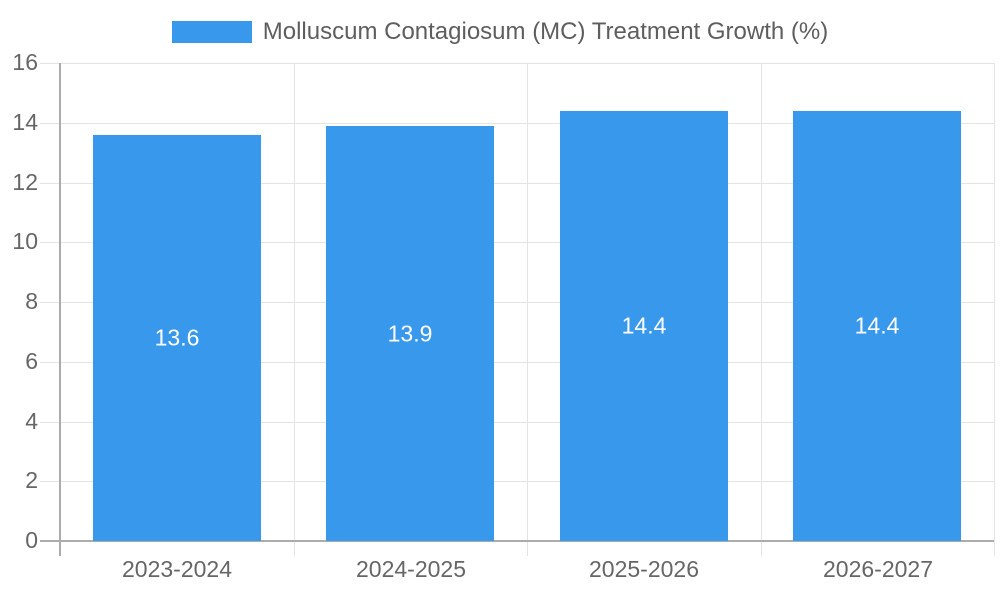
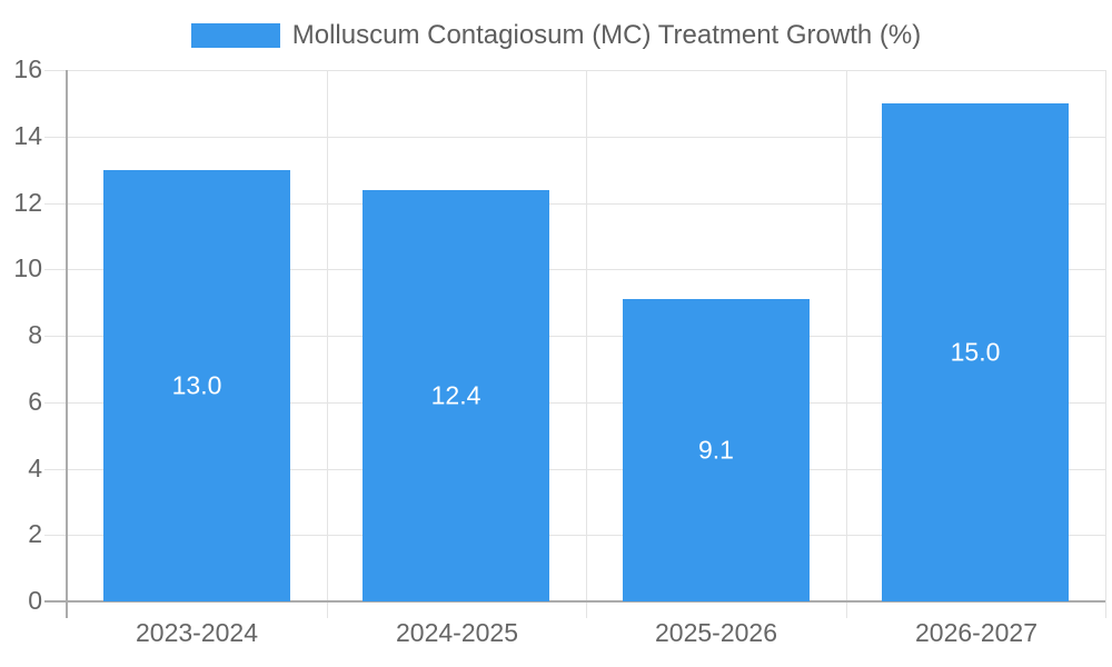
2023-2024: 13.6 -> 13.0
2024-2025: 13.9 -> 12.4
2025-2026: 14.4 -> 9.1
2026-2027: 14.4 -> 15.0
